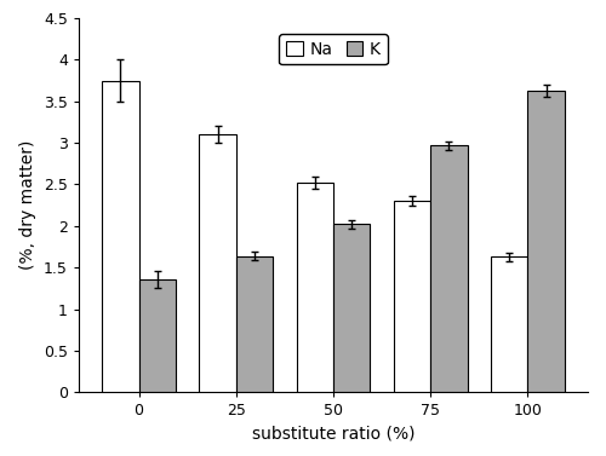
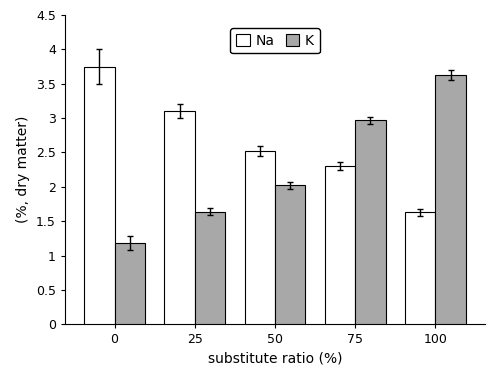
K/0: 1.36 -> 1.18
